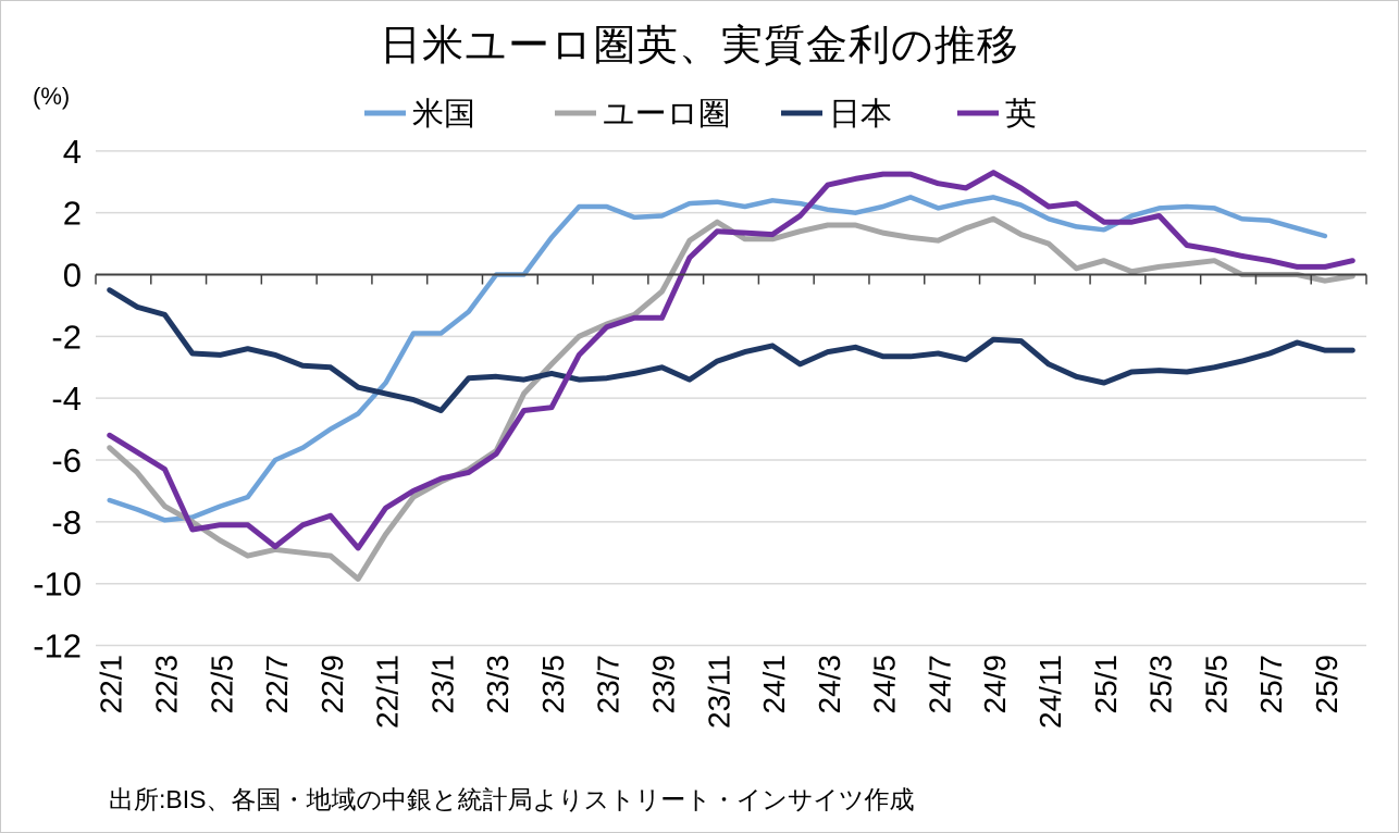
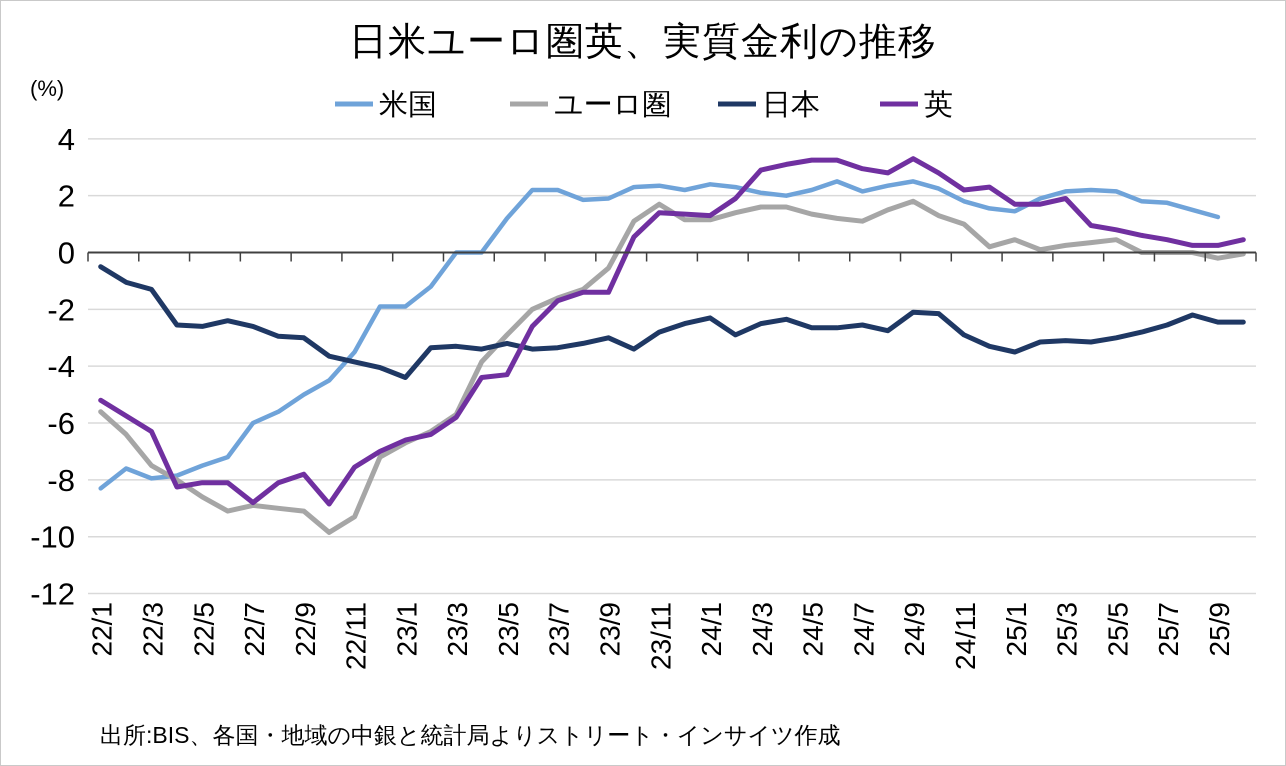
米国/22/1: -7.3 -> -8.3
ユーロ圏/22/11: -8.4 -> -9.3
